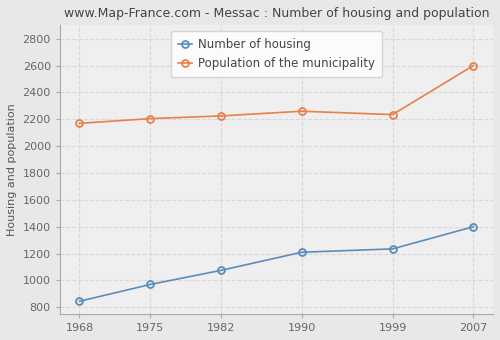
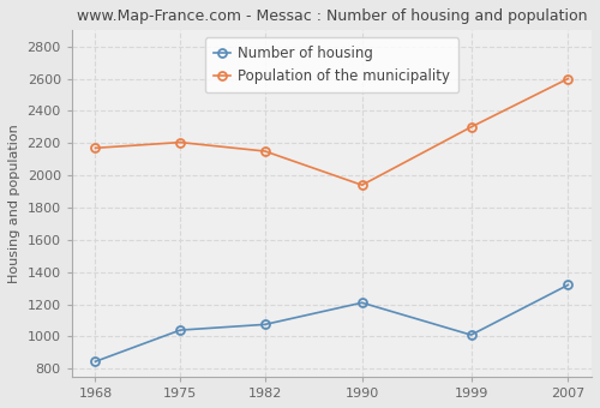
Number of housing/1975: 970 -> 1040
Population of the municipality/1982: 2220 -> 2150
Population of the municipality/1990: 2260 -> 1940
Number of housing/1999: 1240 -> 1010
Population of the municipality/1999: 2240 -> 2300
Number of housing/2007: 1400 -> 1320
